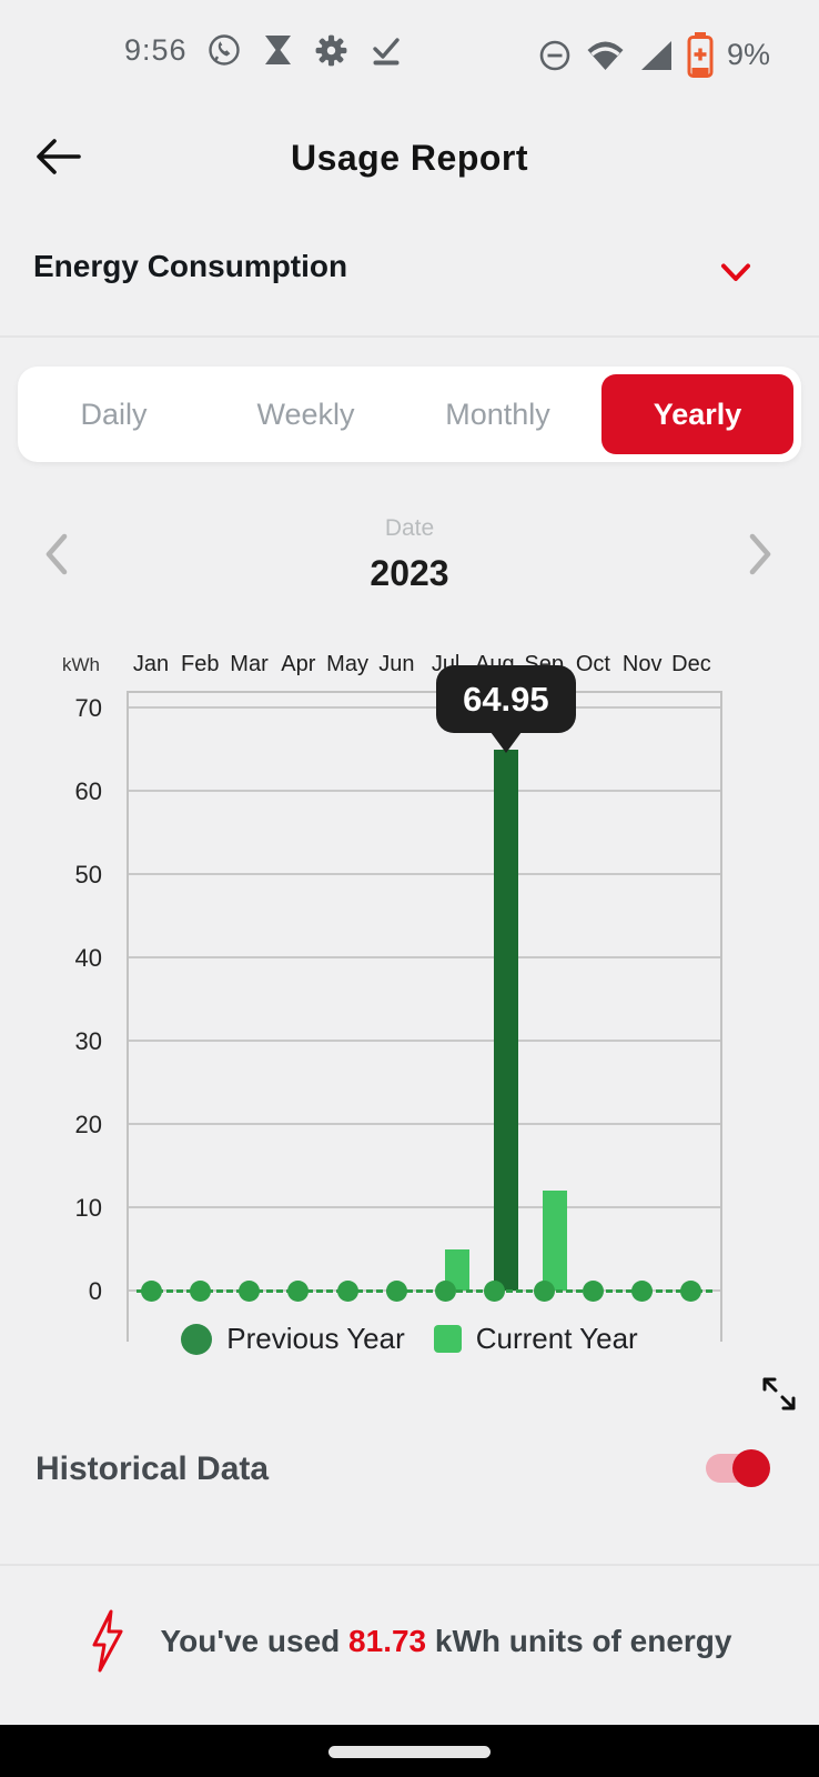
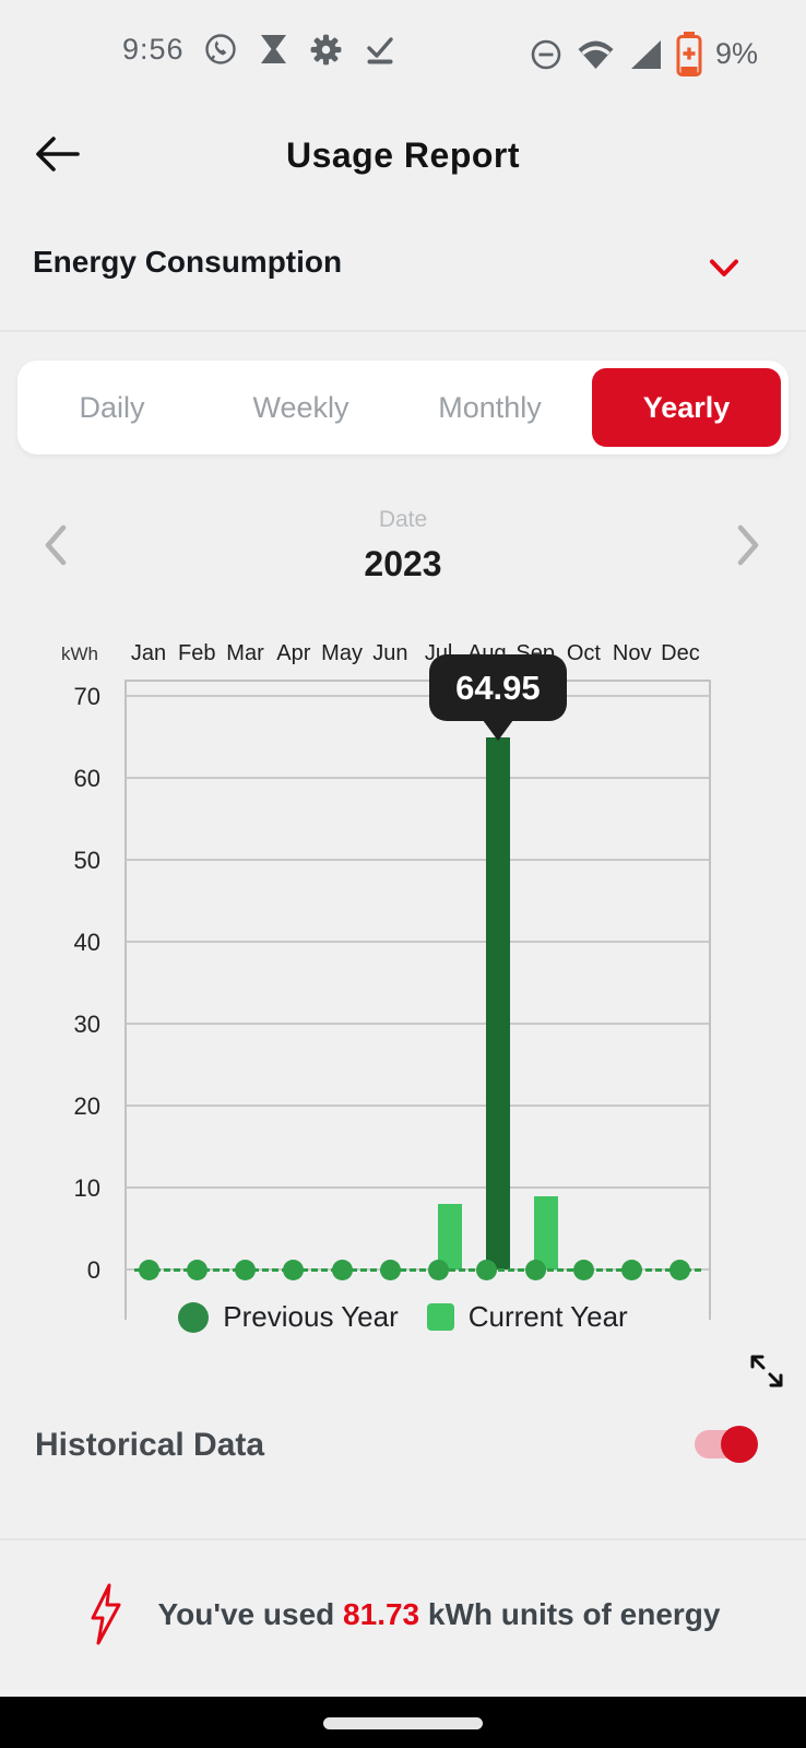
Current Year/Jul: 5 -> 8
Current Year/Sep: 12 -> 9
